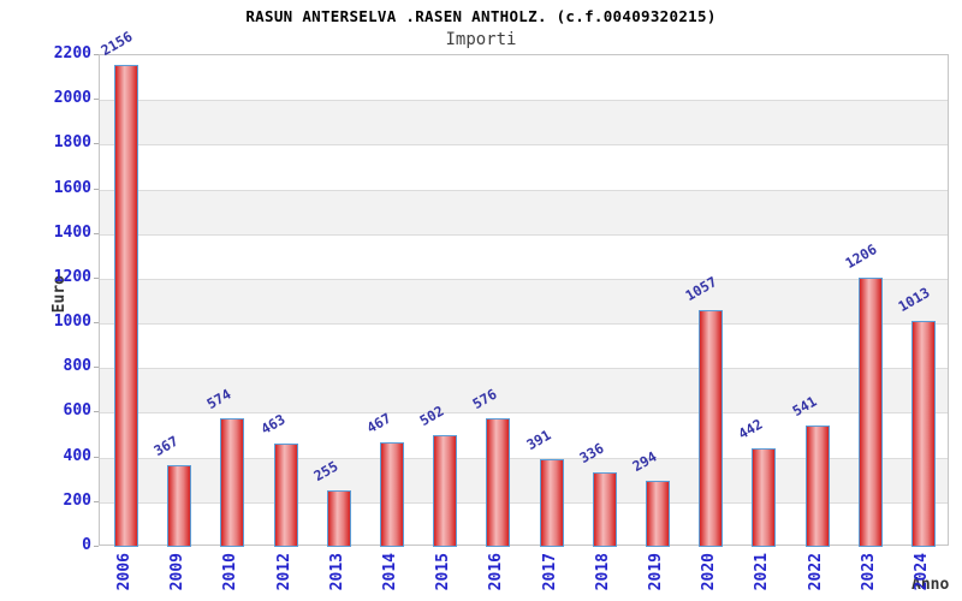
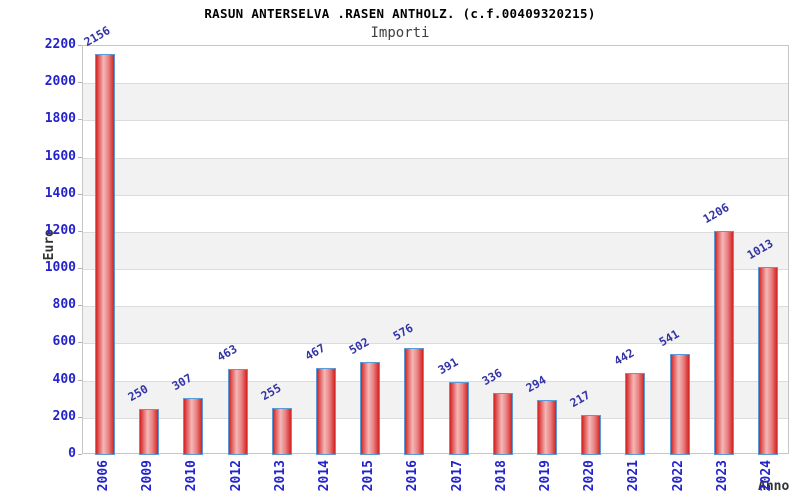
2009: 367 -> 250
2010: 574 -> 307
2020: 1057 -> 217
